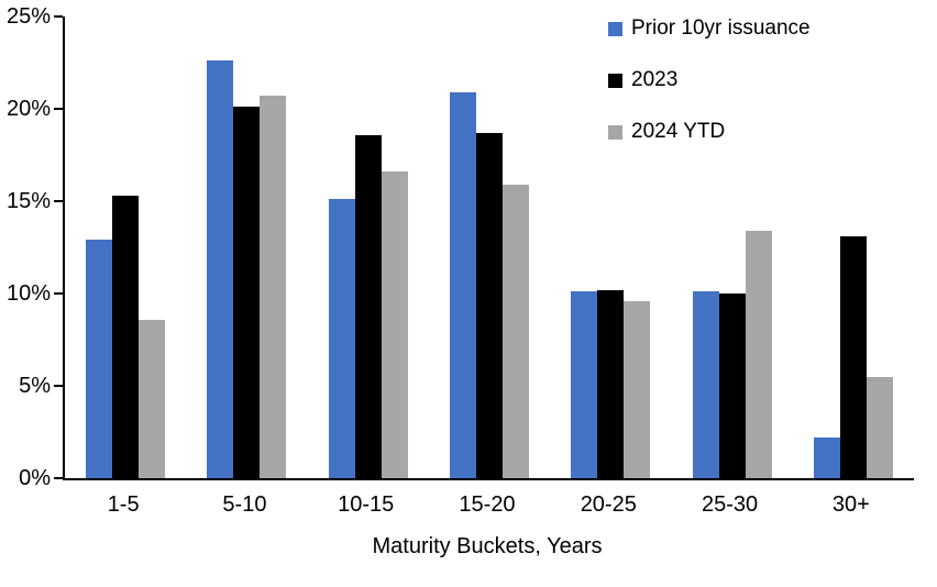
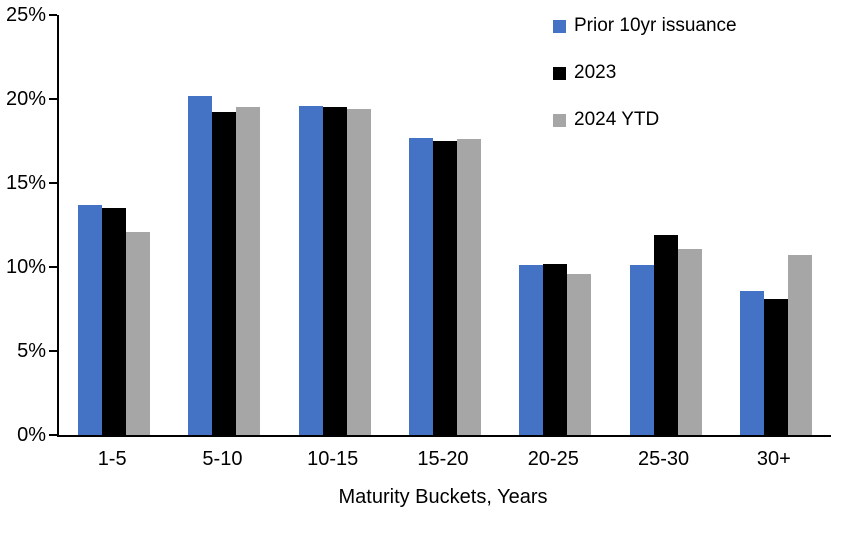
Prior 10yr issuance/1-5: 12.9% -> 13.7%
2023/1-5: 15.3% -> 13.5%
2024 YTD/1-5: 8.6% -> 12.1%
Prior 10yr issuance/5-10: 22.6% -> 20.2%
2023/5-10: 20.1% -> 19.2%
2024 YTD/5-10: 20.7% -> 19.5%
Prior 10yr issuance/10-15: 15.1% -> 19.6%
2023/10-15: 18.6% -> 19.5%
2024 YTD/10-15: 16.6% -> 19.4%
Prior 10yr issuance/15-20: 20.9% -> 17.7%
2023/15-20: 18.7% -> 17.5%
2024 YTD/15-20: 15.9% -> 17.6%
2023/25-30: 10.0% -> 11.9%
2024 YTD/25-30: 13.4% -> 11.1%
Prior 10yr issuance/30+: 2.2% -> 8.6%
2023/30+: 13.1% -> 8.1%
2024 YTD/30+: 5.5% -> 10.7%
